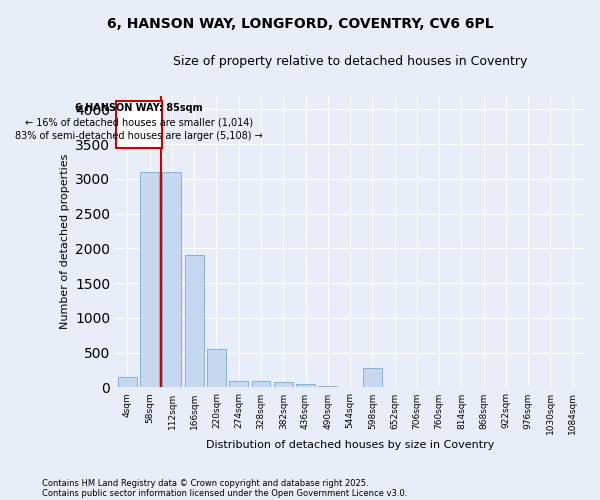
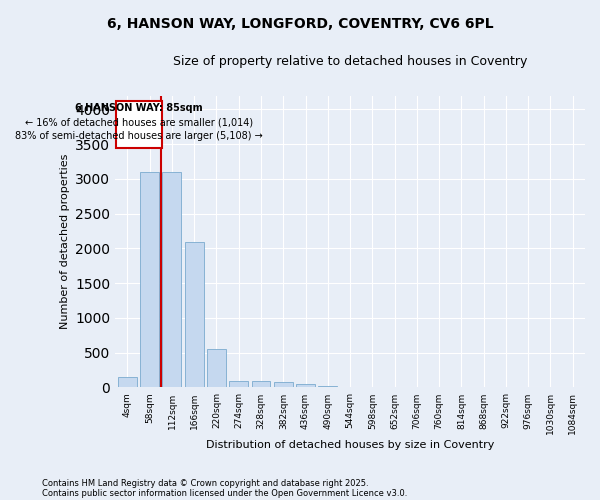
166sqm: 1900 -> 2100
598sqm: 280 -> 0
